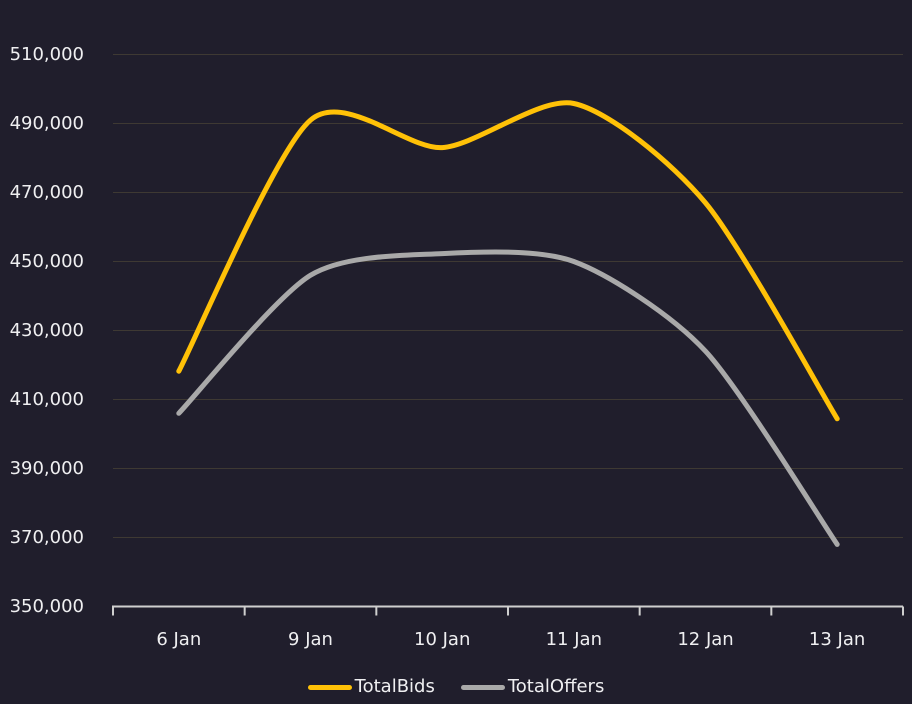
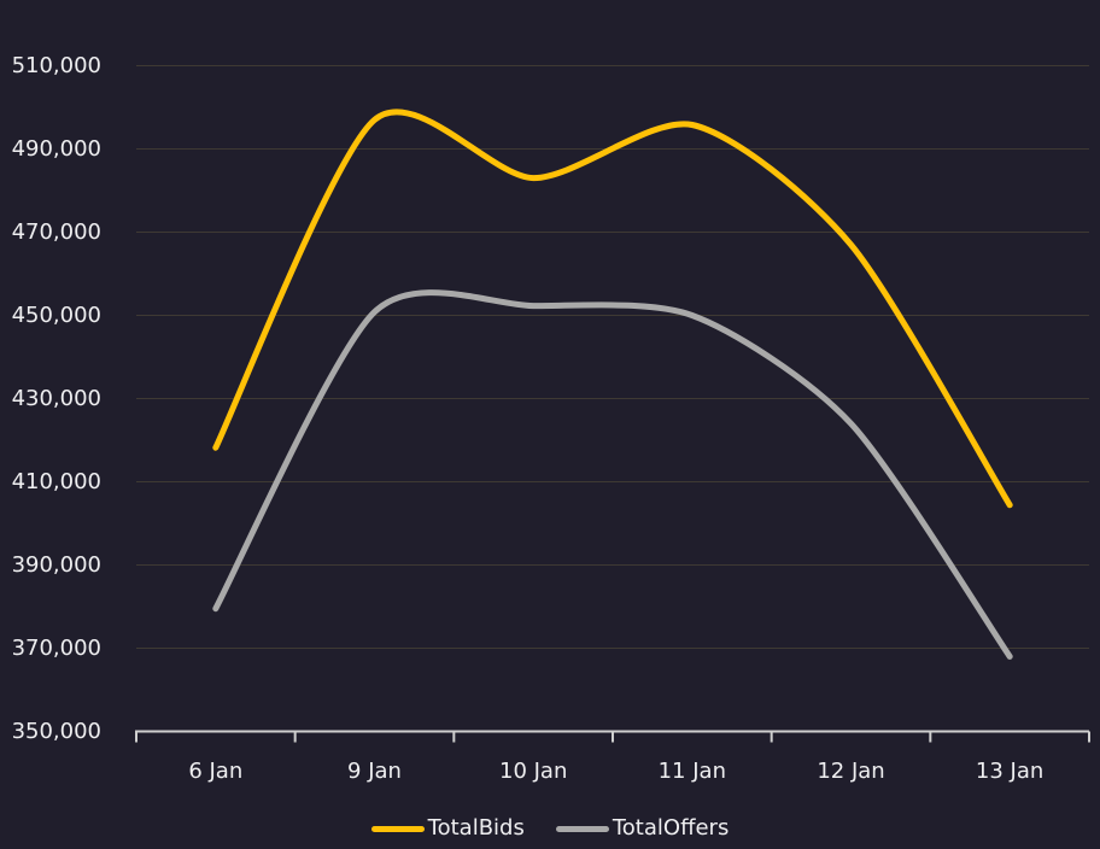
TotalOffers/6 Jan: 406000 -> 380000
TotalBids/9 Jan: 491000 -> 497000
TotalOffers/9 Jan: 446000 -> 451000
